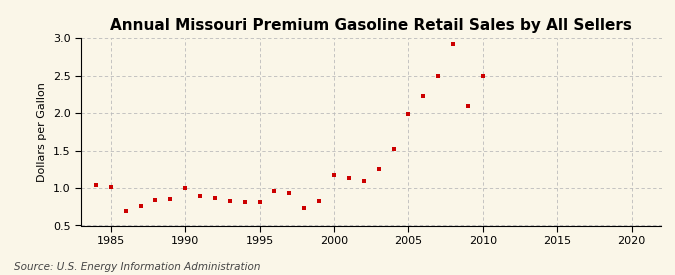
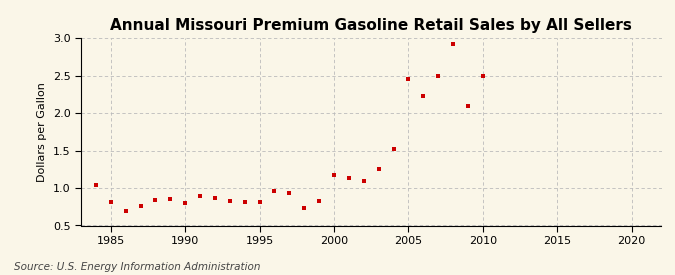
1985: 1.01 -> 0.82
1990: 1.00 -> 0.80
2005: 1.99 -> 2.46
